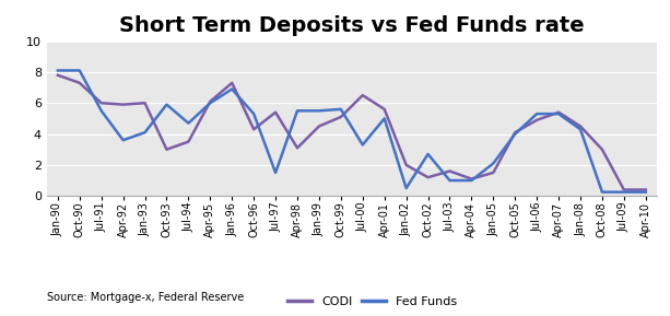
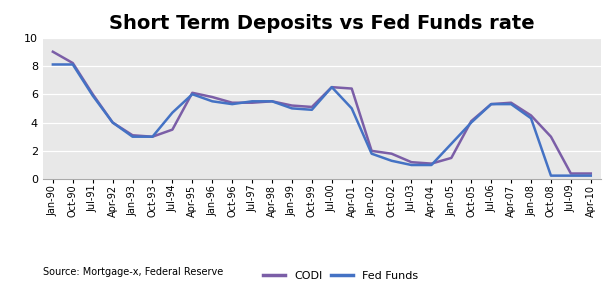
CODI/Jan-90: 7.8 -> 9.0
CODI/Oct-90: 7.3 -> 8.2
Fed Funds/Jul-91: 5.5 -> 5.9
CODI/Apr-92: 5.9 -> 4.0
Fed Funds/Apr-92: 3.6 -> 4.0
CODI/Jan-93: 6.0 -> 3.1
Fed Funds/Jan-93: 4.1 -> 3.0
Fed Funds/Oct-93: 5.9 -> 3.0
CODI/Jan-96: 7.3 -> 5.8
Fed Funds/Jan-96: 6.9 -> 5.5
CODI/Oct-96: 4.3 -> 5.4
Fed Funds/Jul-97: 1.5 -> 5.5
CODI/Apr-98: 3.1 -> 5.5
CODI/Jan-99: 4.5 -> 5.2
Fed Funds/Jan-99: 5.5 -> 5.0
Fed Funds/Oct-99: 5.6 -> 4.9
Fed Funds/Jul-00: 3.3 -> 6.5
CODI/Apr-01: 5.6 -> 6.4
Fed Funds/Jan-02: 0.5 -> 1.8
CODI/Oct-02: 1.2 -> 1.8
Fed Funds/Oct-02: 2.7 -> 1.3
CODI/Jul-03: 1.6 -> 1.2
Fed Funds/Jan-05: 2.1 -> 2.5
CODI/Jul-06: 4.9 -> 5.3
